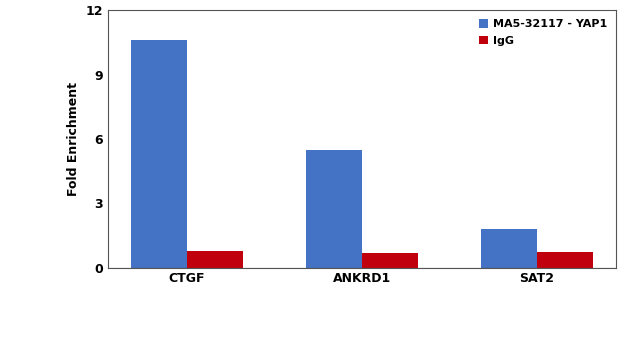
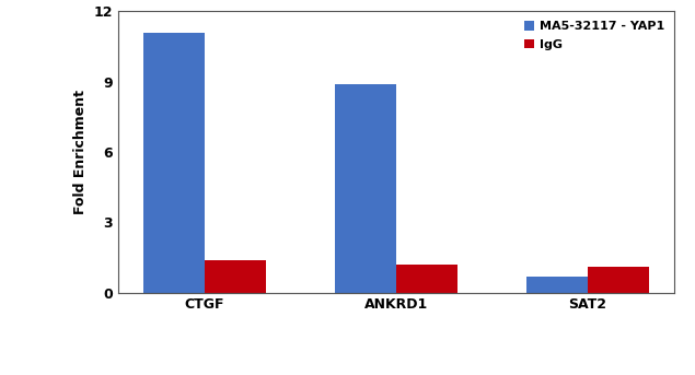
MA5-32117 - YAP1/CTGF: 10.6 -> 11.1
IgG/CTGF: 0.75 -> 1.40
MA5-32117 - YAP1/ANKRD1: 5.5 -> 8.9
IgG/ANKRD1: 0.70 -> 1.20
MA5-32117 - YAP1/SAT2: 1.8 -> 0.7
IgG/SAT2: 0.72 -> 1.10
